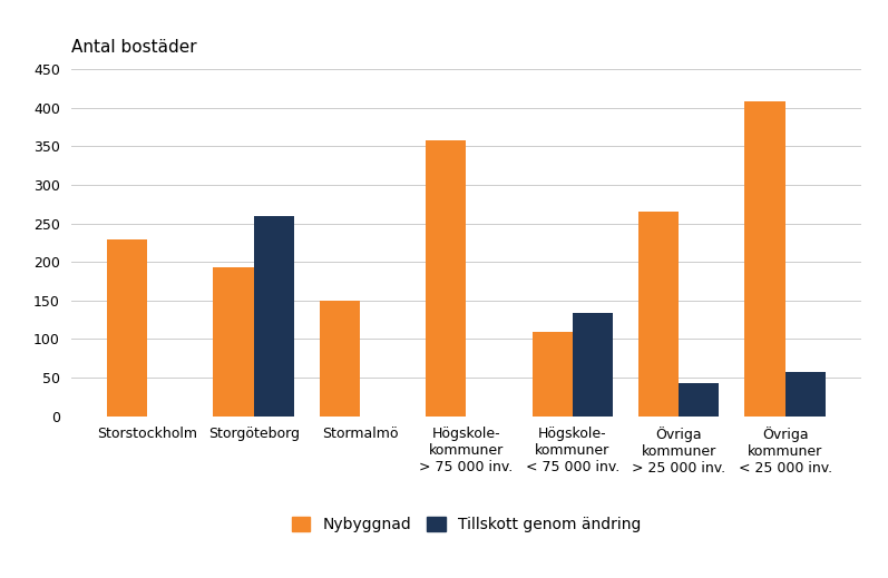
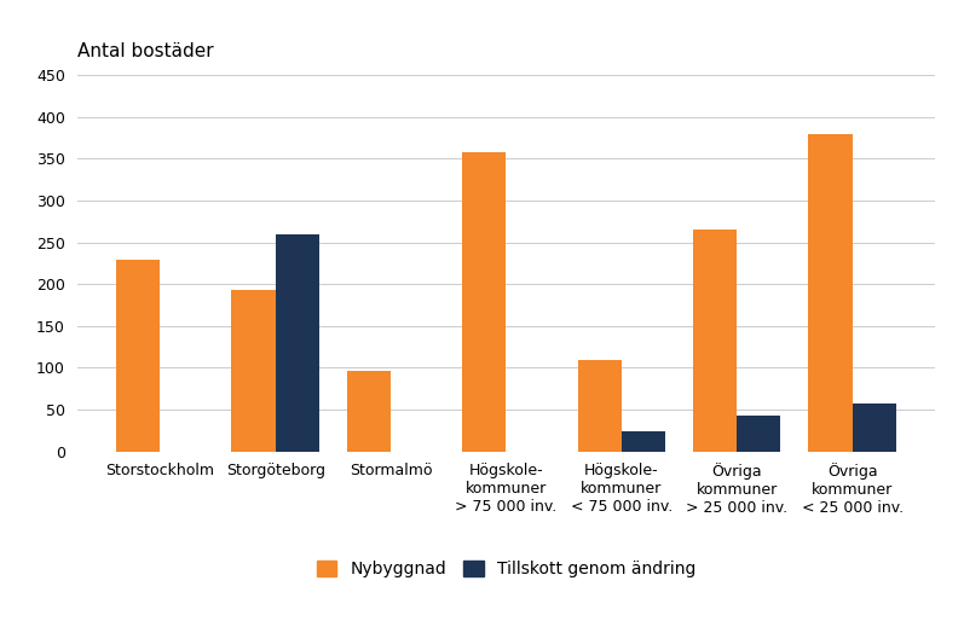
Nybyggnad/Stormalmö: 150 -> 96
Tillskott genom ändring/Högskole- kommuner < 75 000 inv.: 134 -> 24
Nybyggnad/Övriga kommuner < 25 000 inv.: 408 -> 380
